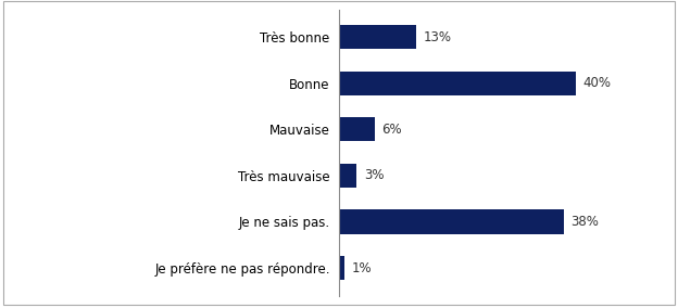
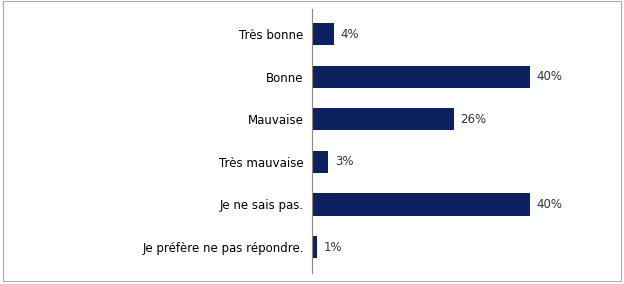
Très bonne: 13% -> 4%
Mauvaise: 6% -> 26%
Je ne sais pas.: 38% -> 40%
